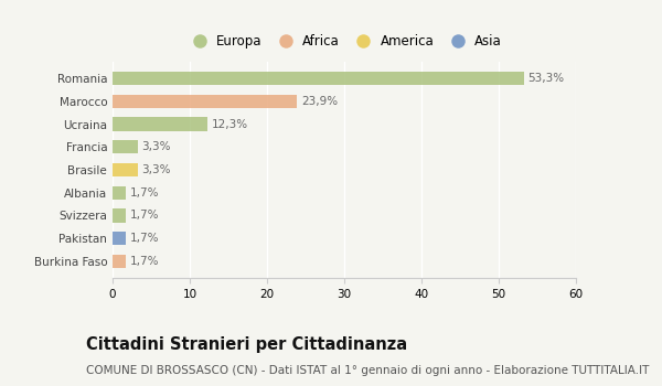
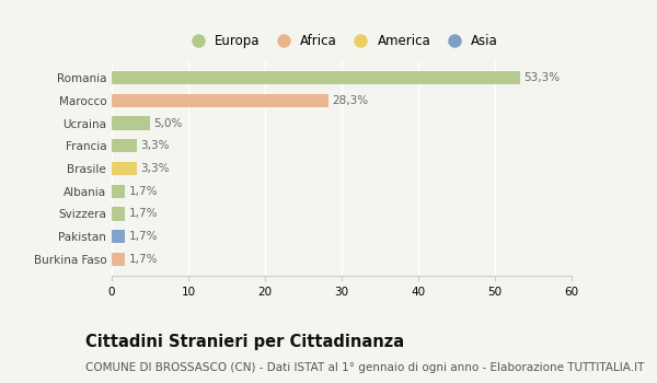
Marocco: 23,9% -> 28,3%
Ucraina: 12,3% -> 5,0%
